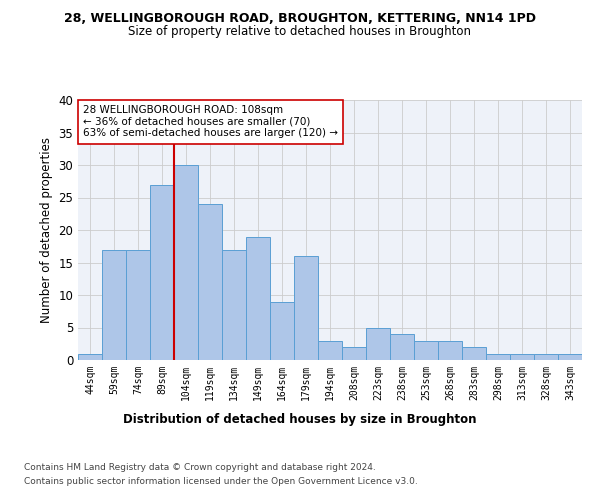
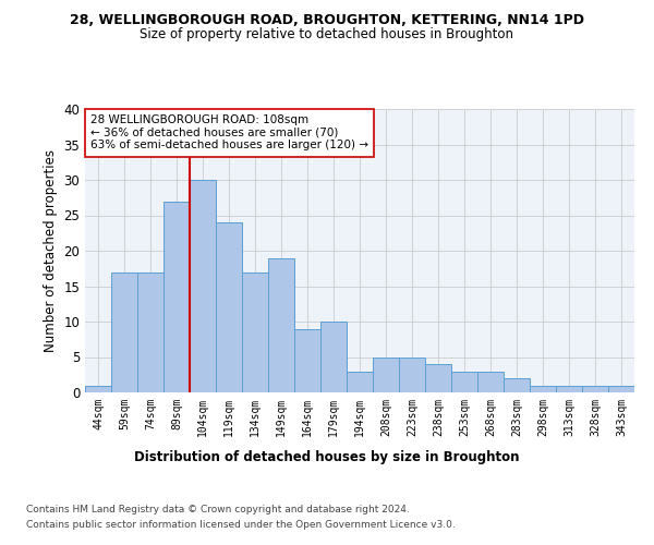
179sqm: 16 -> 10
208sqm: 2 -> 5
